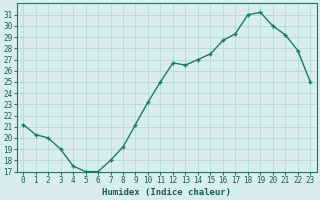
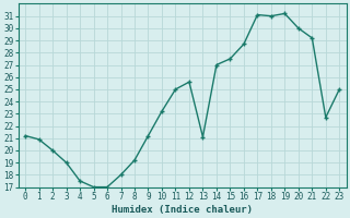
1: 20.3 -> 20.9
12: 26.7 -> 25.6
13: 26.5 -> 21.1
17: 29.3 -> 31.1
22: 27.8 -> 22.7
